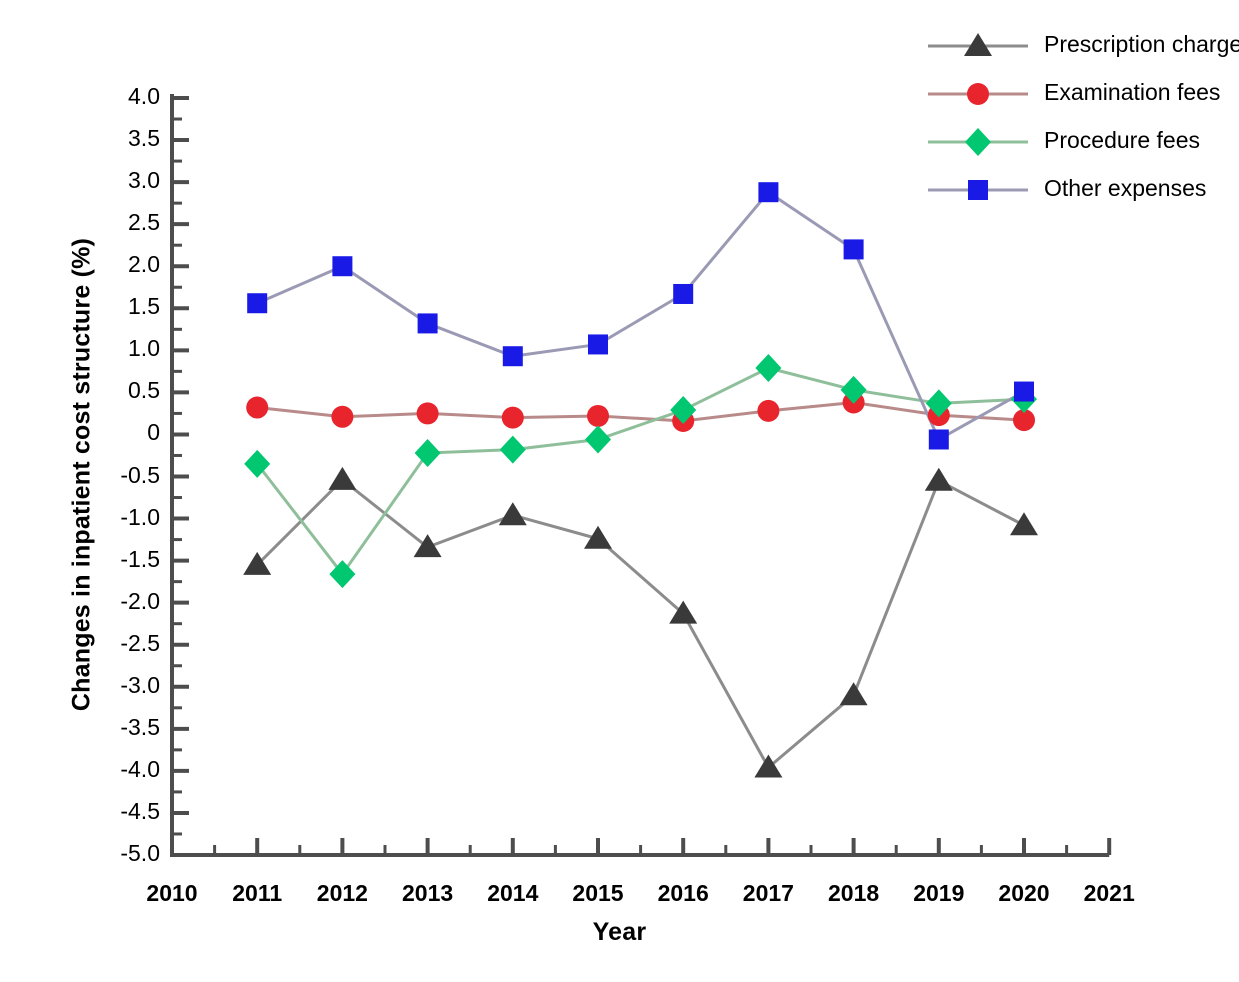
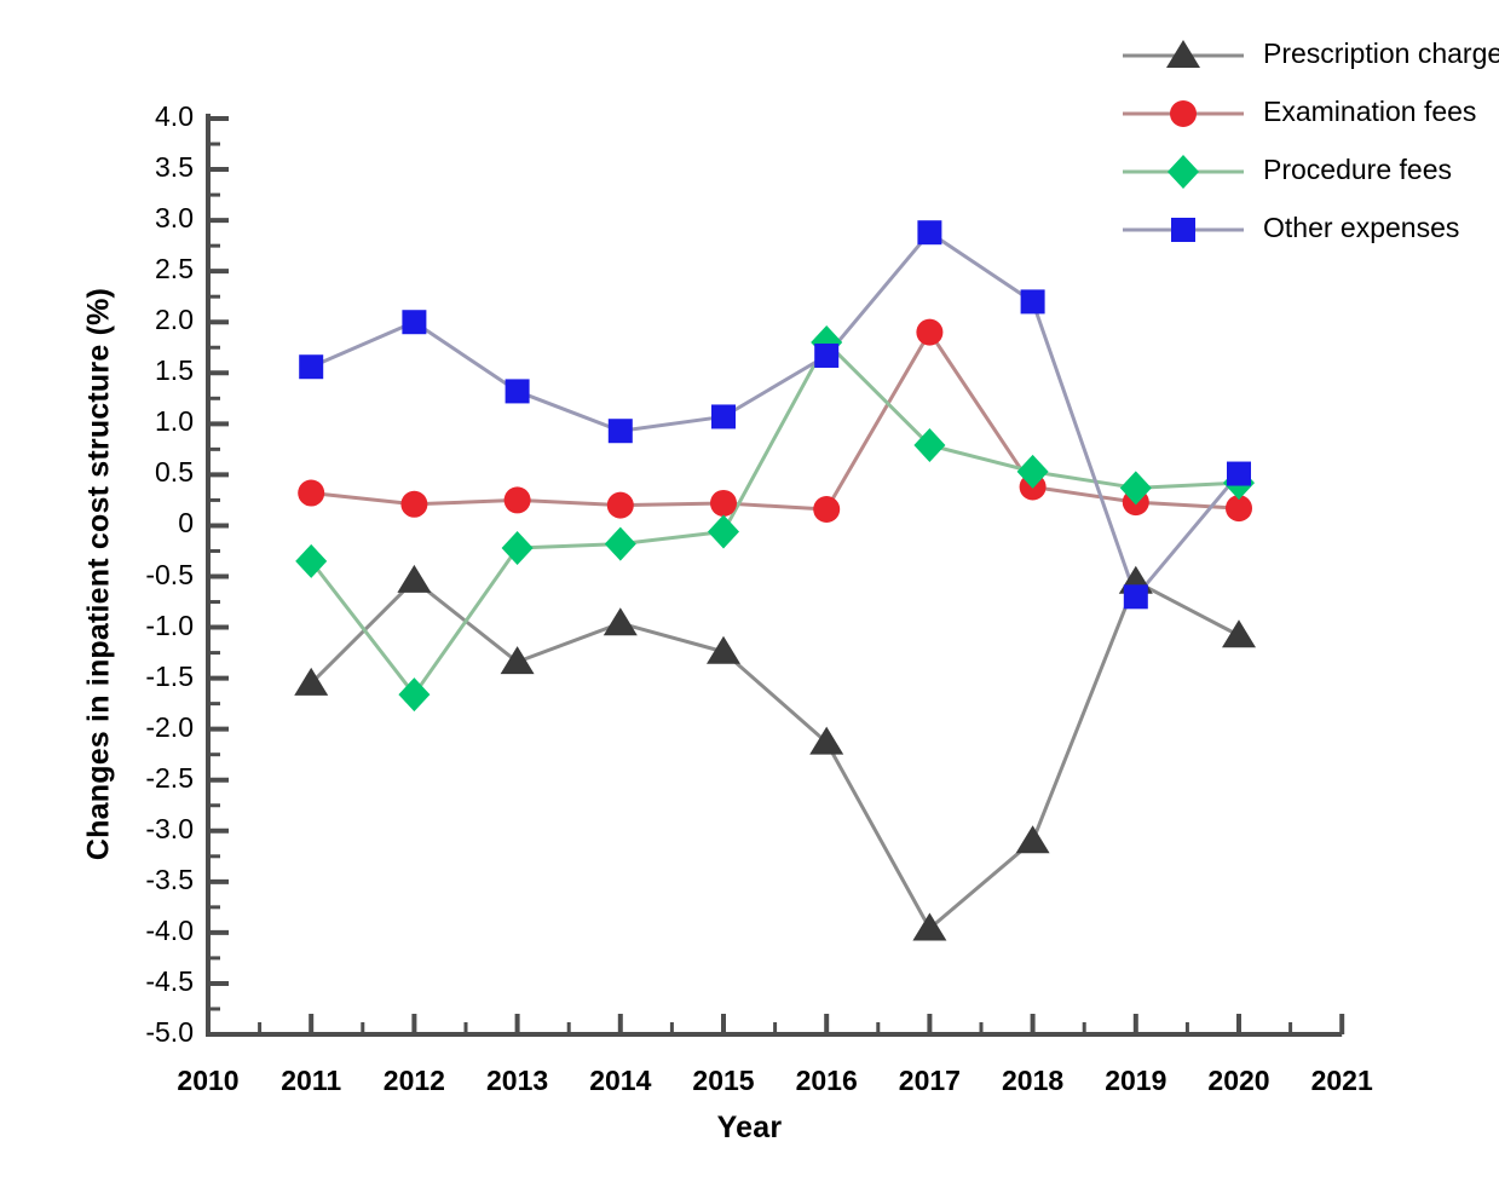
Procedure fees/2016: 0.3 -> 1.8
Examination fees/2017: 0.3 -> 1.9
Other expenses/2019: -0.1 -> -0.7
